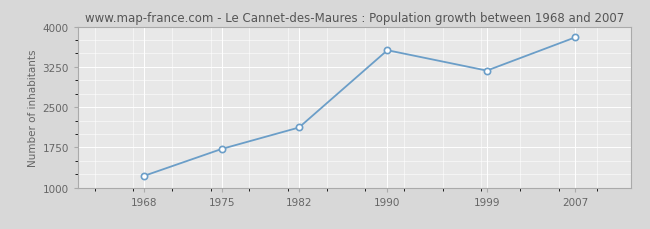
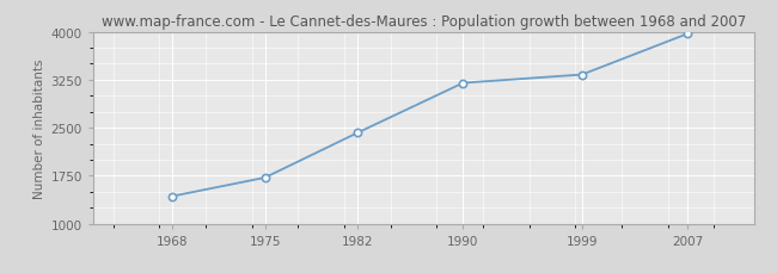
1968: 1220 -> 1430
1982: 2120 -> 2420
1990: 3560 -> 3200
1999: 3180 -> 3330
2007: 3800 -> 3970
